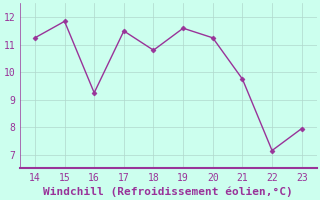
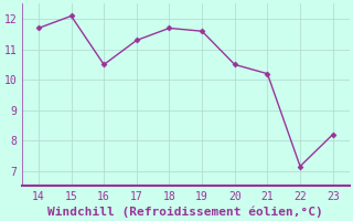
14: 11.25 -> 11.70
15: 11.85 -> 12.10
16: 9.25 -> 10.50
17: 11.50 -> 11.30
18: 10.80 -> 11.70
20: 11.25 -> 10.50
21: 9.75 -> 10.20
23: 7.95 -> 8.20
